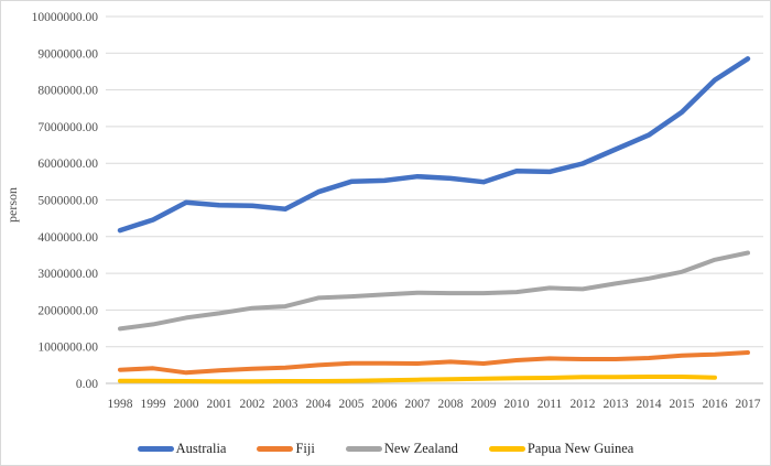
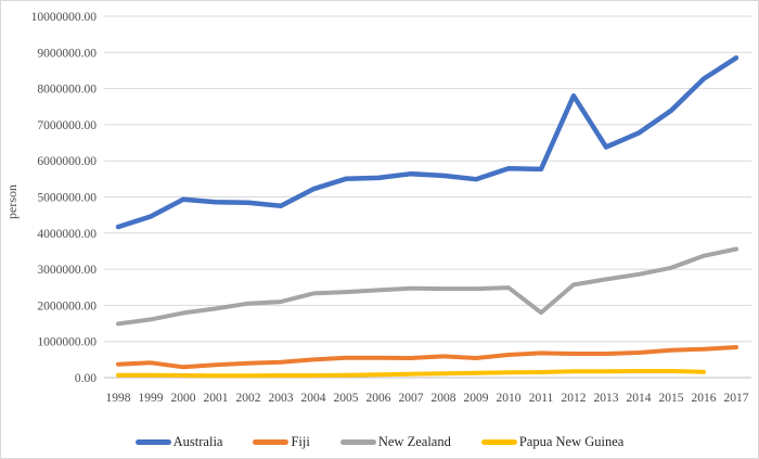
New Zealand/2011: 2600000 -> 1800000
Australia/2012: 6000000 -> 7800000
